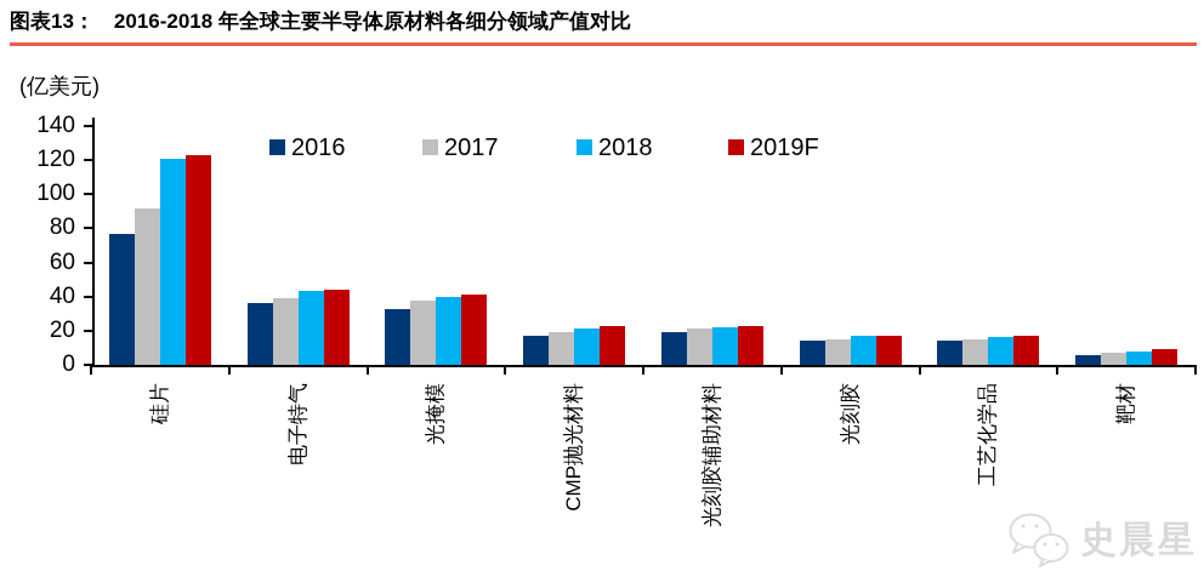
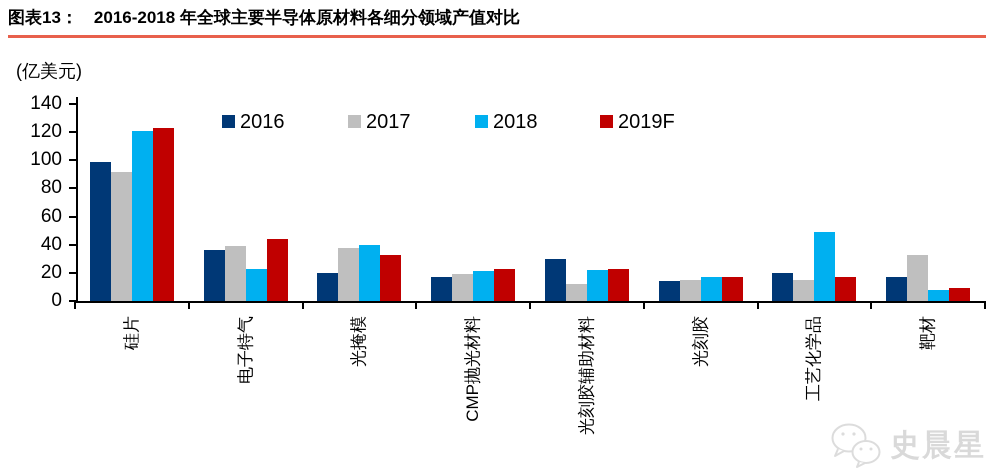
2016/硅片: 77 -> 99
2018/电子特气: 43 -> 23
2016/光掩模: 33 -> 20
2019F/光掩模: 41 -> 33
2016/光刻胶辅助材料: 19 -> 30
2017/光刻胶辅助材料: 21 -> 12
2016/工艺化学品: 14 -> 20
2018/工艺化学品: 16 -> 49
2016/靶材: 6 -> 17
2017/靶材: 7 -> 33
